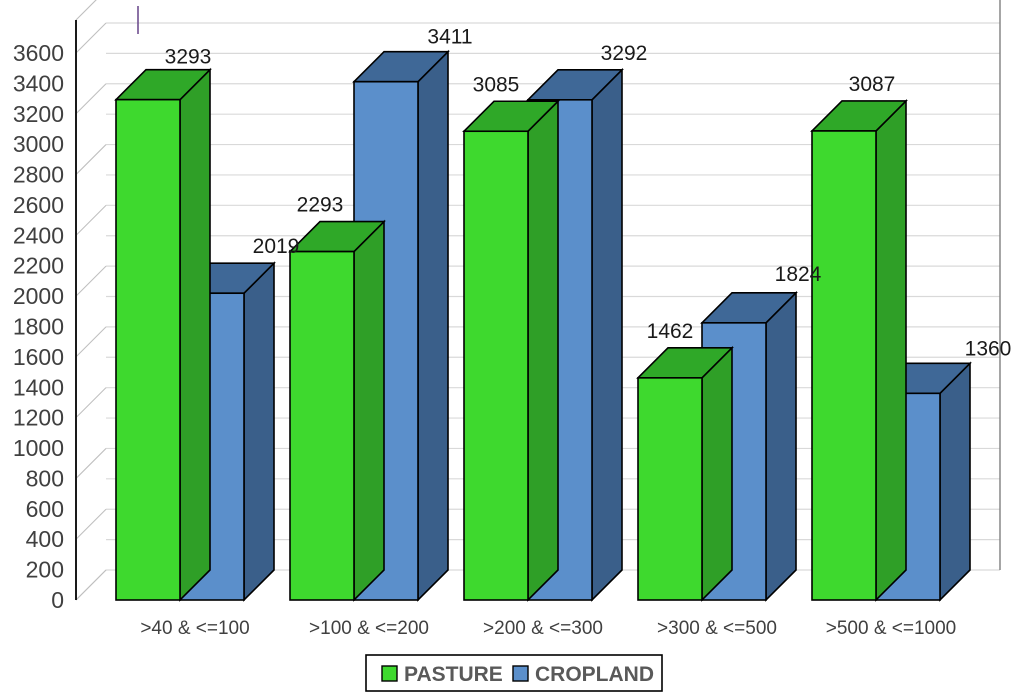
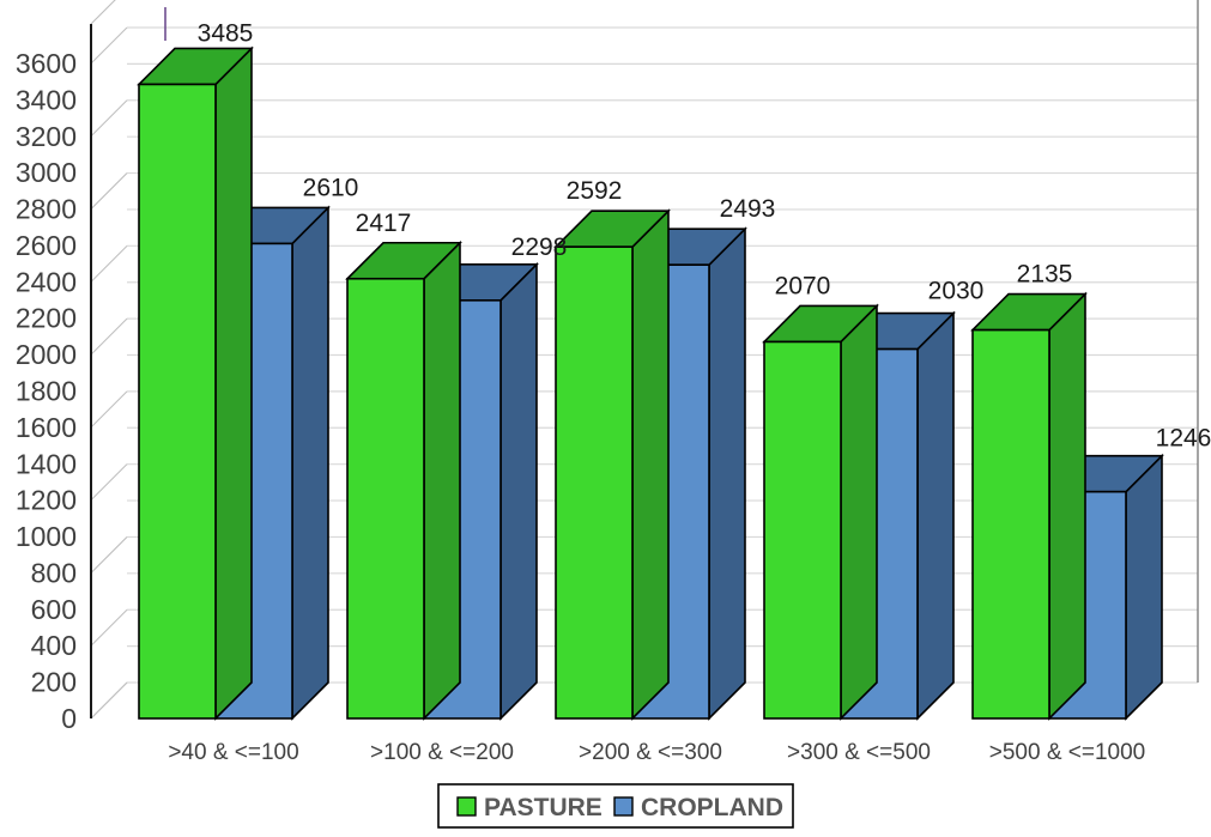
PASTURE/>40 & <=100: 3293 -> 3485
CROPLAND/>40 & <=100: 2019 -> 2610
PASTURE/>100 & <=200: 2293 -> 2417
CROPLAND/>100 & <=200: 3411 -> 2298
PASTURE/>200 & <=300: 3085 -> 2592
CROPLAND/>200 & <=300: 3292 -> 2493
PASTURE/>300 & <=500: 1462 -> 2070
CROPLAND/>300 & <=500: 1824 -> 2030
PASTURE/>500 & <=1000: 3087 -> 2135
CROPLAND/>500 & <=1000: 1360 -> 1246
